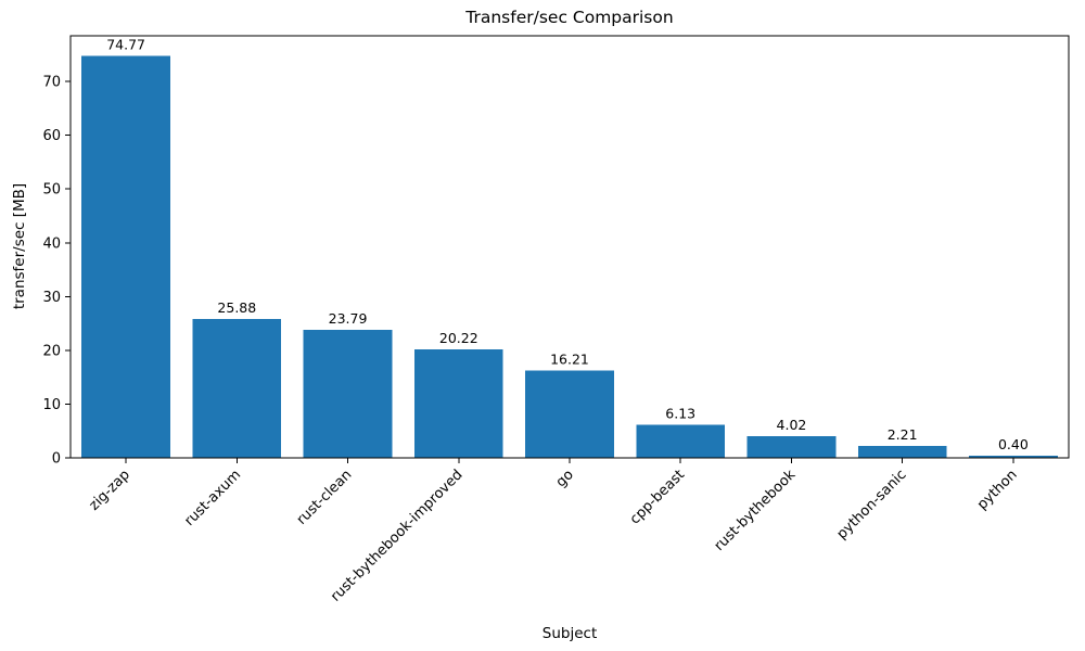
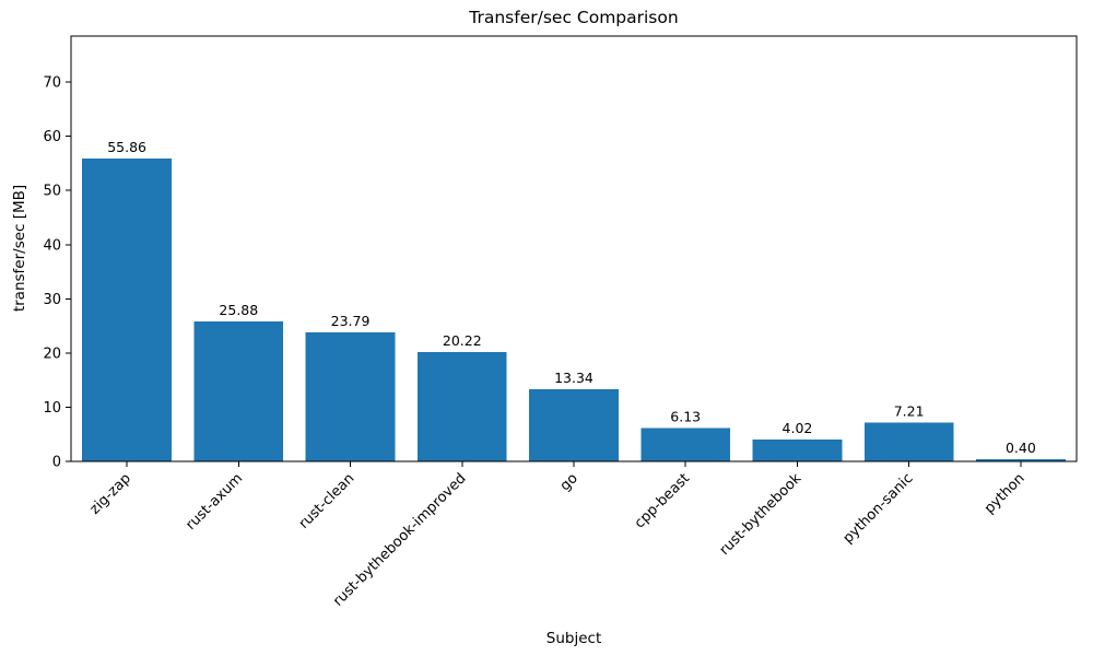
zig-zap: 74.77 -> 55.86
go: 16.21 -> 13.34
python-sanic: 2.21 -> 7.21
